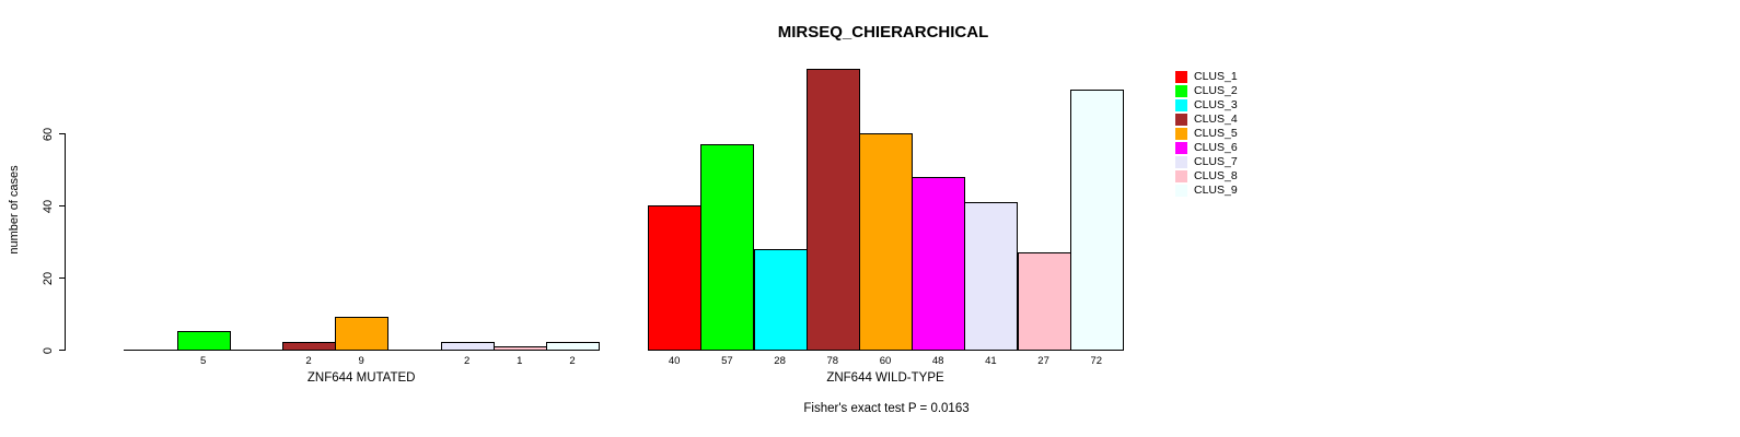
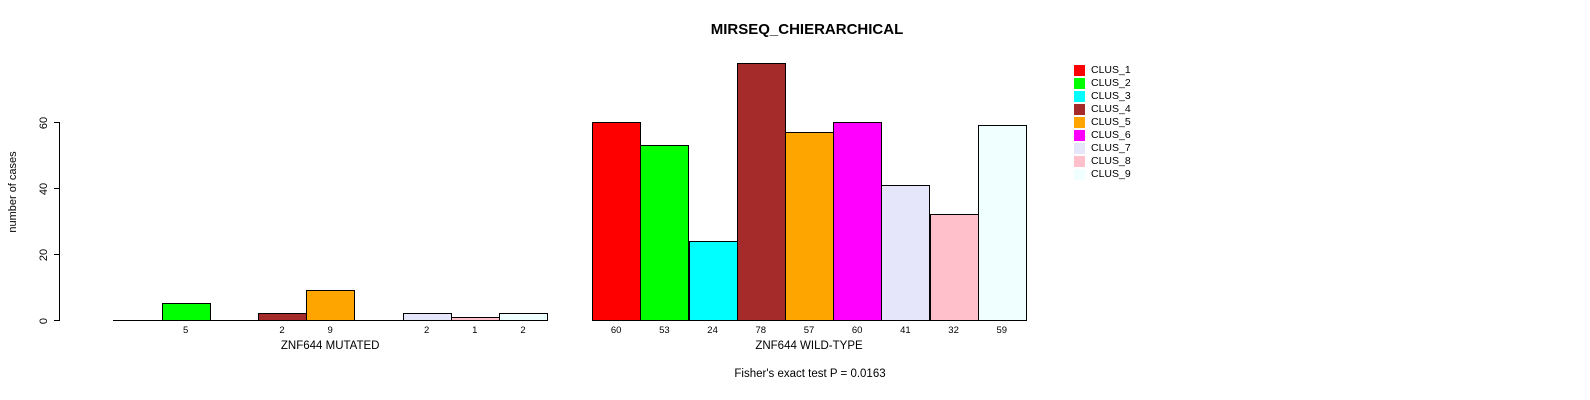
CLUS_1/ZNF644 WILD-TYPE: 40 -> 60
CLUS_2/ZNF644 WILD-TYPE: 57 -> 53
CLUS_3/ZNF644 WILD-TYPE: 28 -> 24
CLUS_5/ZNF644 WILD-TYPE: 60 -> 57
CLUS_6/ZNF644 WILD-TYPE: 48 -> 60
CLUS_8/ZNF644 WILD-TYPE: 27 -> 32
CLUS_9/ZNF644 WILD-TYPE: 72 -> 59
